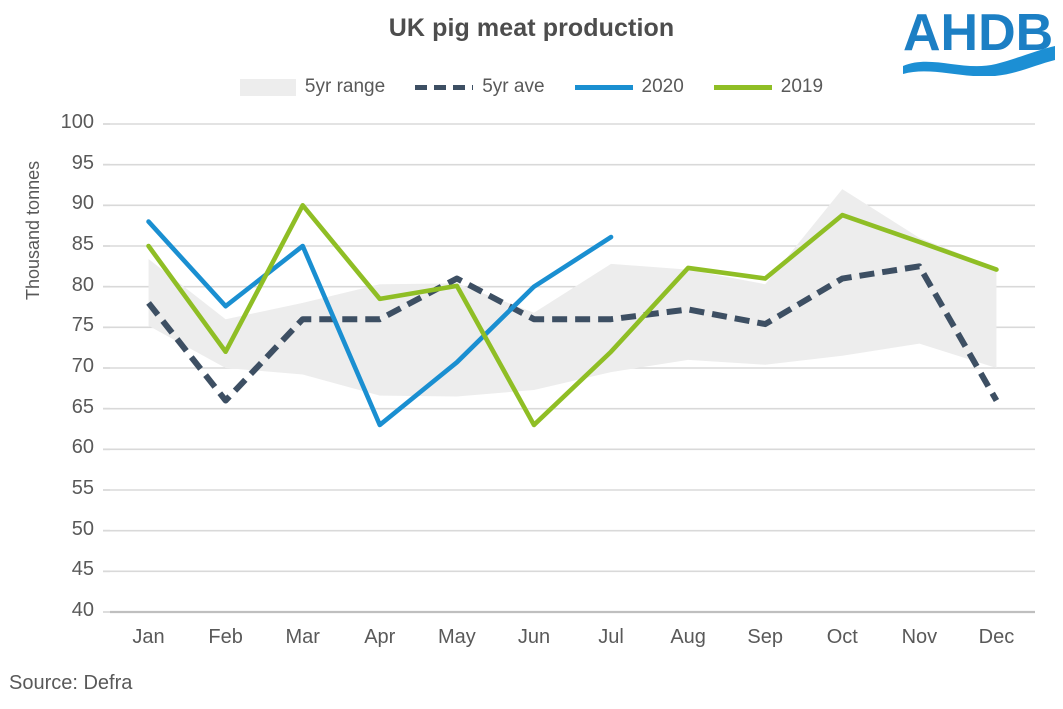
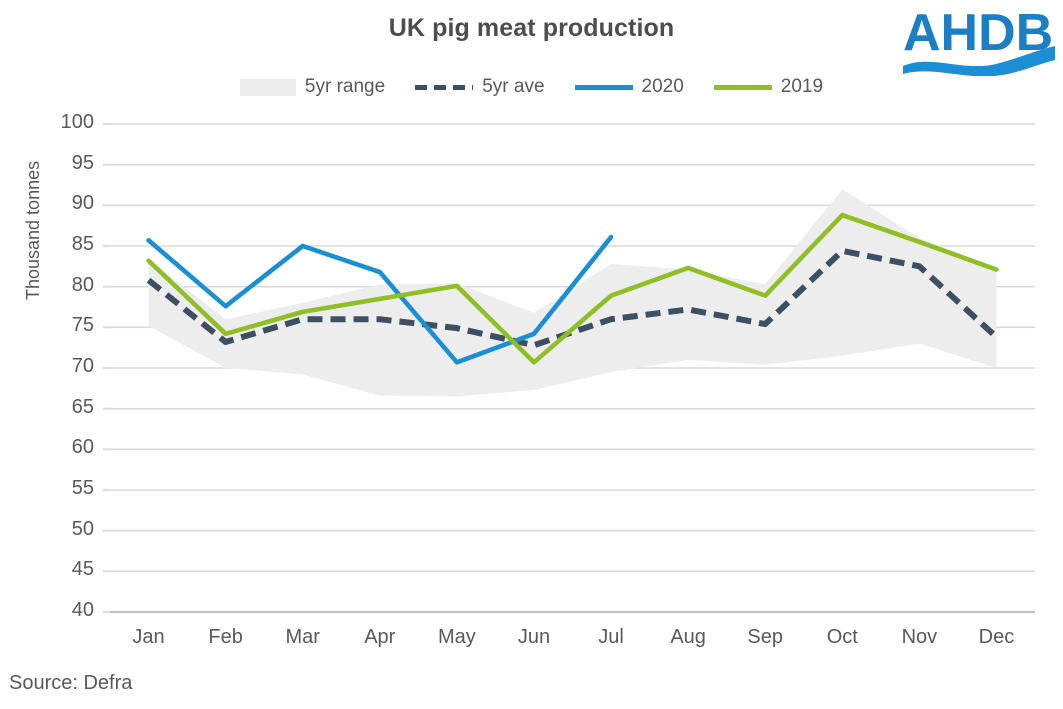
5yr ave/Jan: 78 -> 81
2020/Jan: 88 -> 86
2019/Jan: 85 -> 83
5yr ave/Feb: 66 -> 73
2019/Feb: 72 -> 74
2019/Mar: 90 -> 77
2020/Apr: 63 -> 82
5yr ave/May: 81 -> 75
5yr ave/Jun: 76 -> 73
2020/Jun: 80 -> 74
2019/Jun: 63 -> 71
2019/Jul: 72 -> 79
2019/Sep: 81 -> 79
5yr ave/Oct: 81 -> 84
5yr ave/Dec: 66 -> 74
